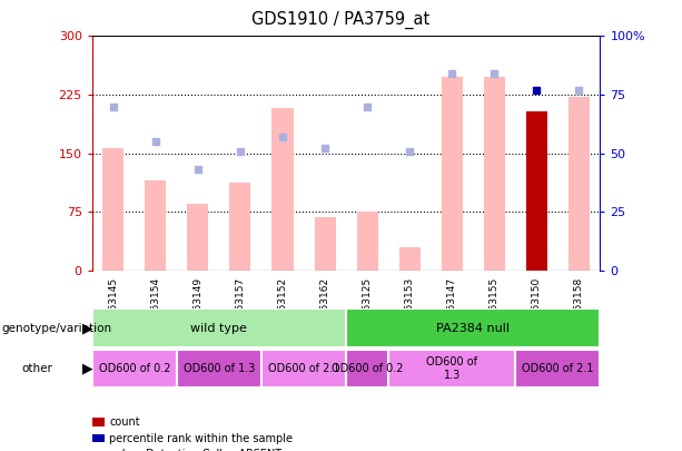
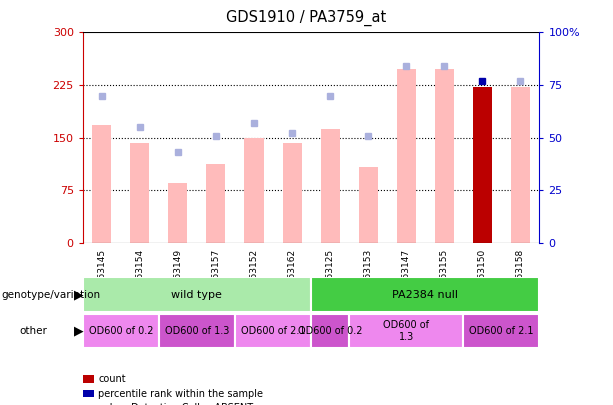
GSM63145: 156 -> 168
GSM63154: 116 -> 143
GSM63152: 208 -> 150
GSM63162: 68 -> 143
GSM63125: 76 -> 162
GSM63153: 30 -> 108
GSM63150: 204 -> 222
